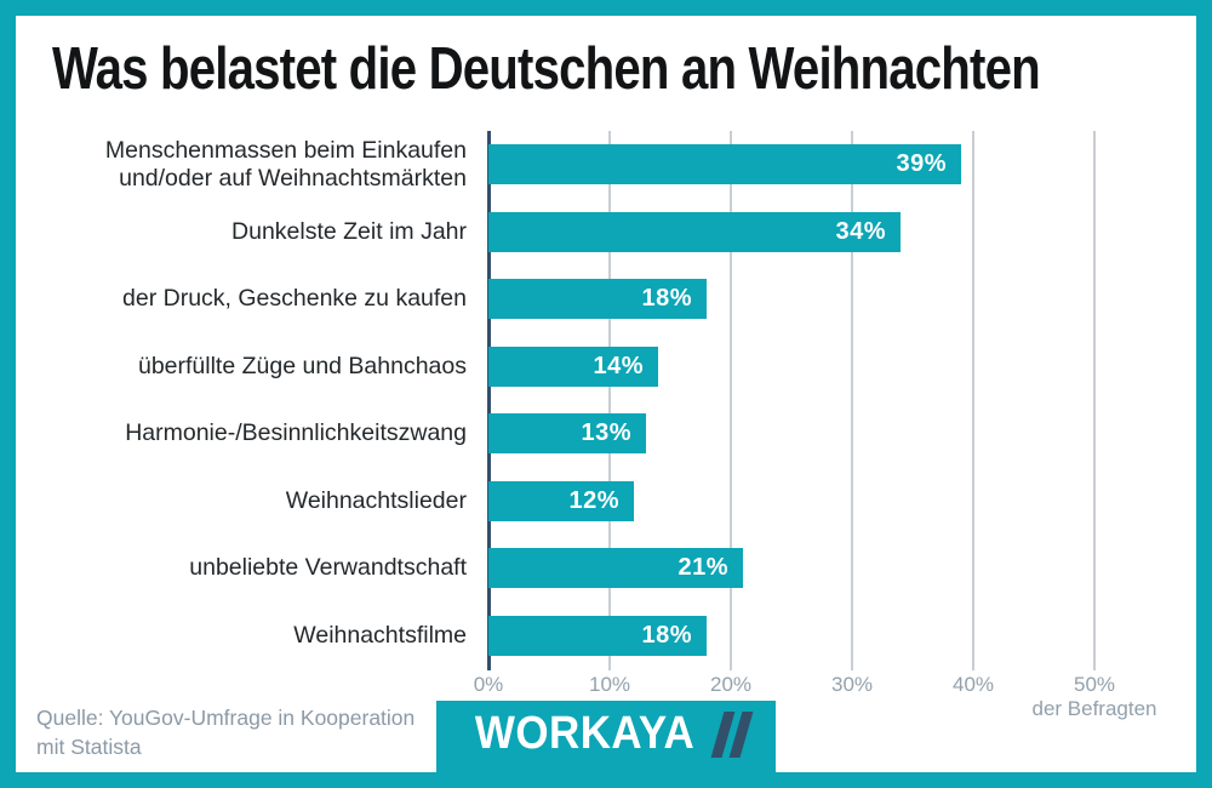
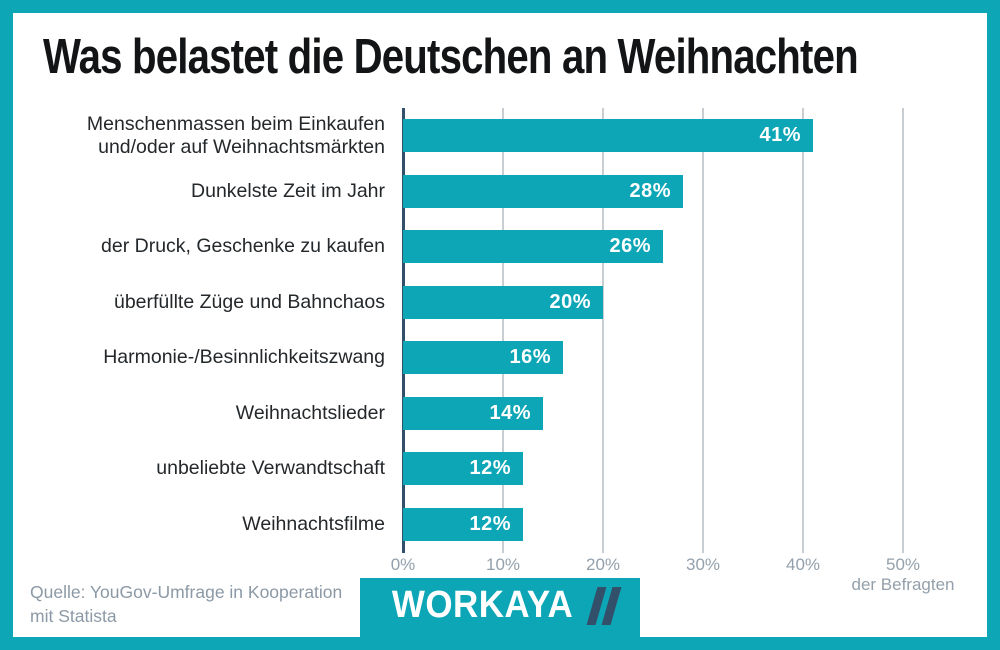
Menschenmassen beim Einkaufen und/oder auf Weihnachtsmärkten: 39% -> 41%
Dunkelste Zeit im Jahr: 34% -> 28%
der Druck, Geschenke zu kaufen: 18% -> 26%
überfüllte Züge und Bahnchaos: 14% -> 20%
Harmonie-/Besinnlichkeitszwang: 13% -> 16%
Weihnachtslieder: 12% -> 14%
unbeliebte Verwandtschaft: 21% -> 12%
Weihnachtsfilme: 18% -> 12%
